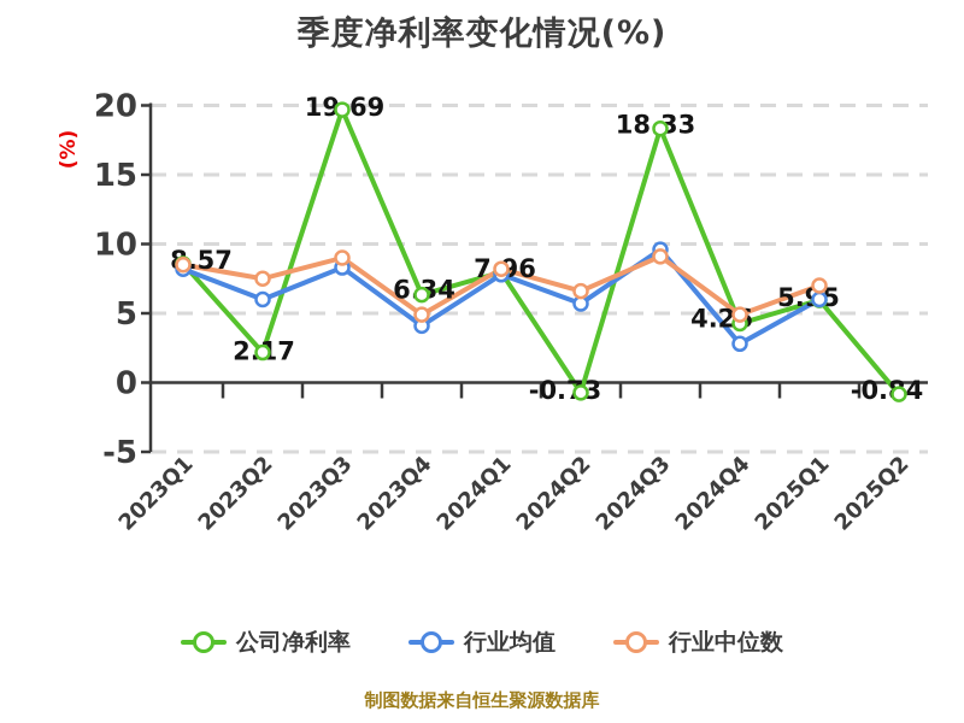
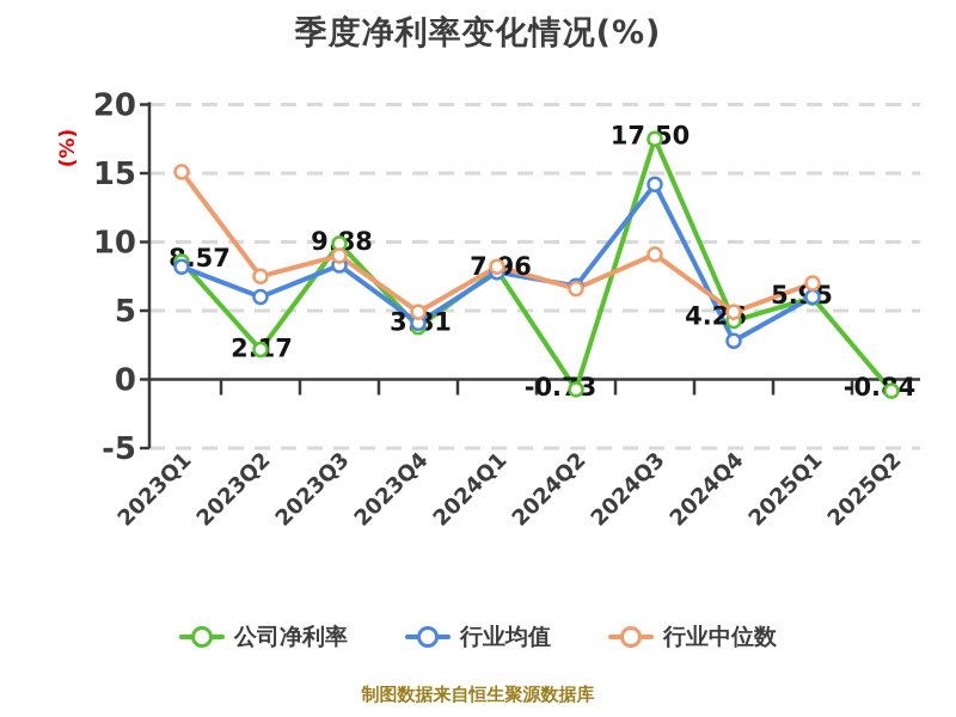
行业中位数/2023Q1: 8.5 -> 15.1
公司净利率/2023Q3: 19.69 -> 9.88
公司净利率/2023Q4: 6.34 -> 3.81
行业均值/2024Q2: 5.7 -> 6.8
公司净利率/2024Q3: 18.33 -> 17.50
行业均值/2024Q3: 9.6 -> 14.2
